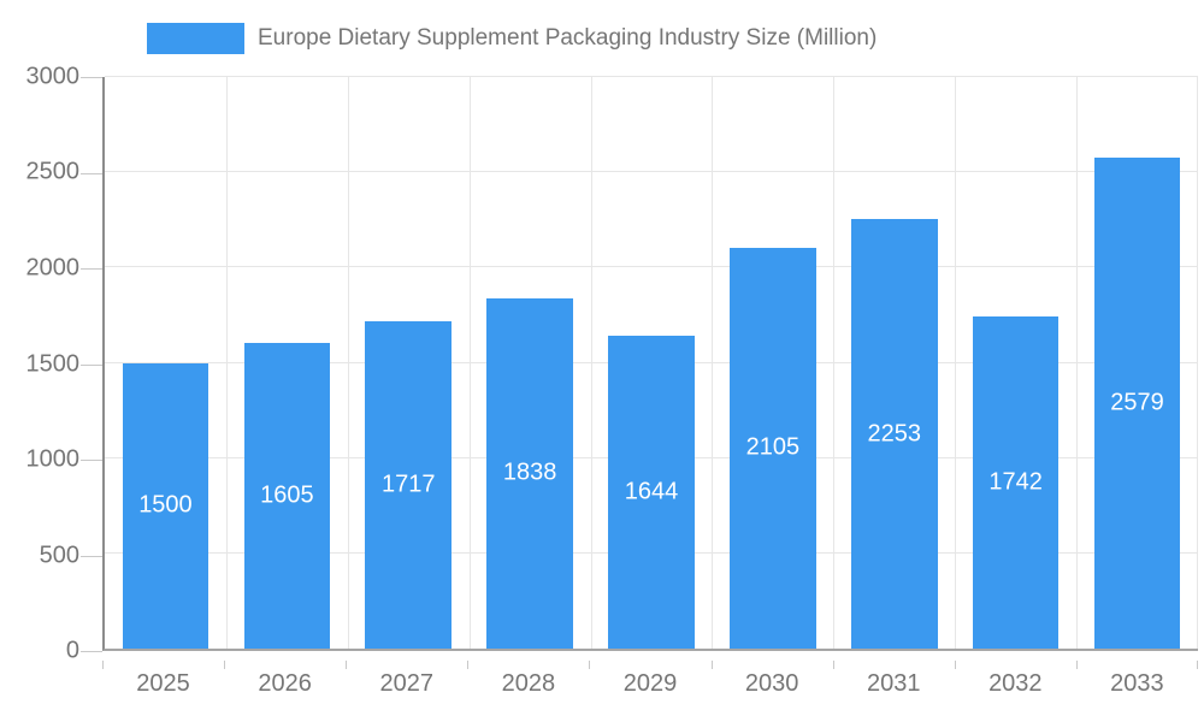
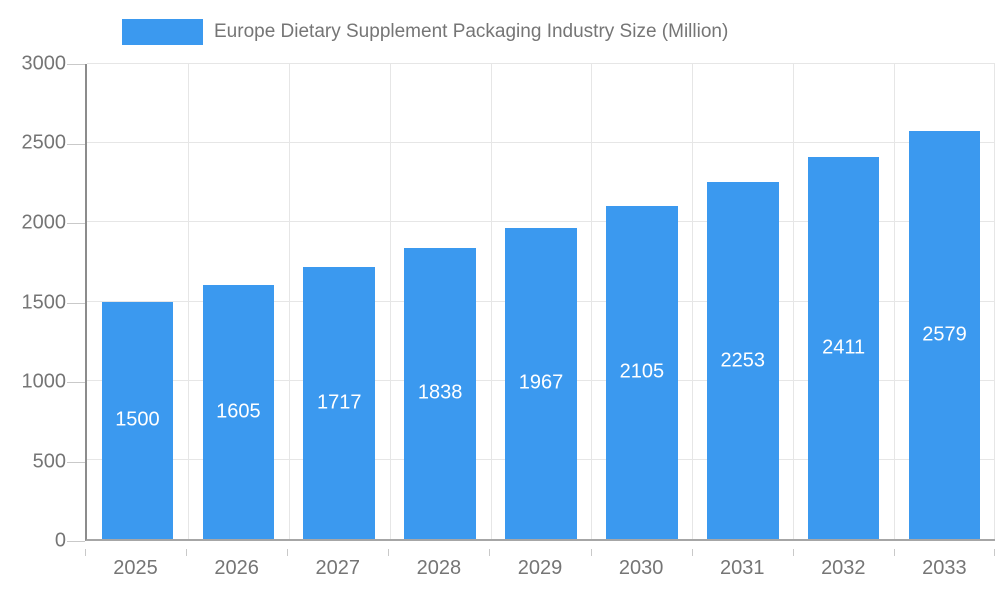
2029: 1644 -> 1967
2032: 1742 -> 2411
